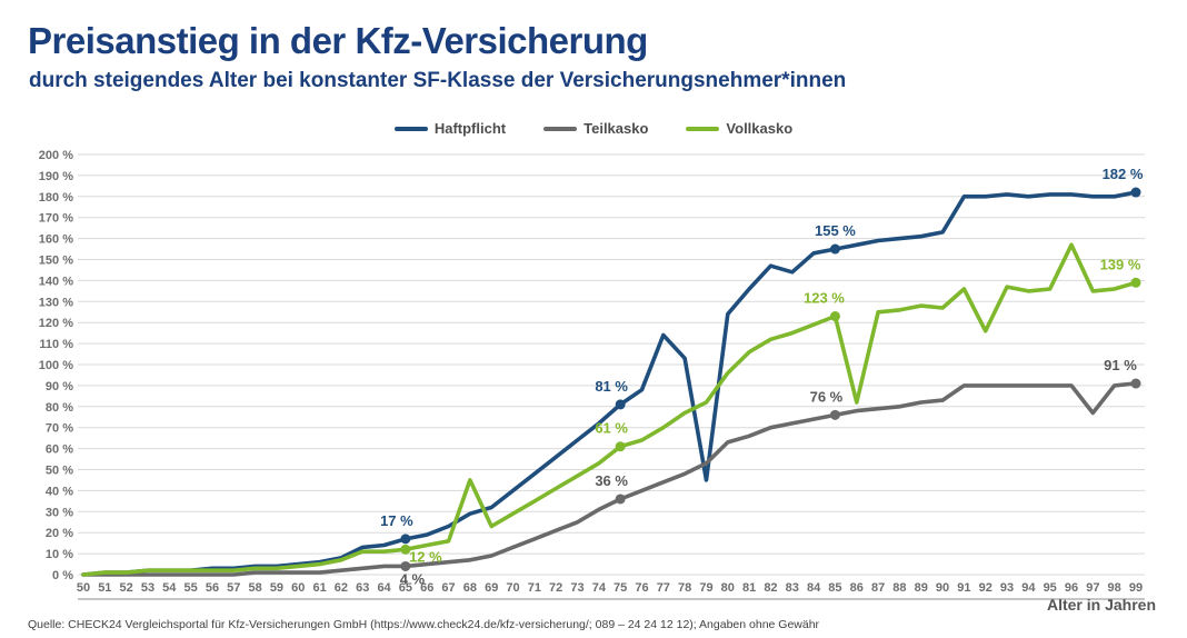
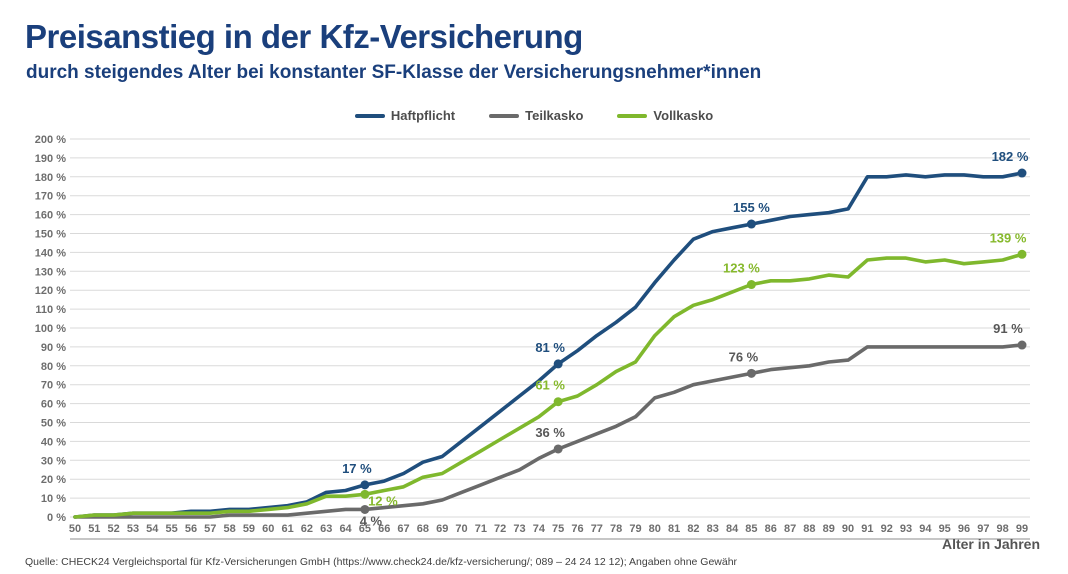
Vollkasko/68: 45% -> 21%
Haftpflicht/77: 114% -> 96%
Haftpflicht/79: 45% -> 111%
Haftpflicht/83: 144% -> 151%
Vollkasko/86: 82% -> 125%
Vollkasko/92: 116% -> 137%
Vollkasko/96: 157% -> 134%
Teilkasko/97: 77% -> 90%
